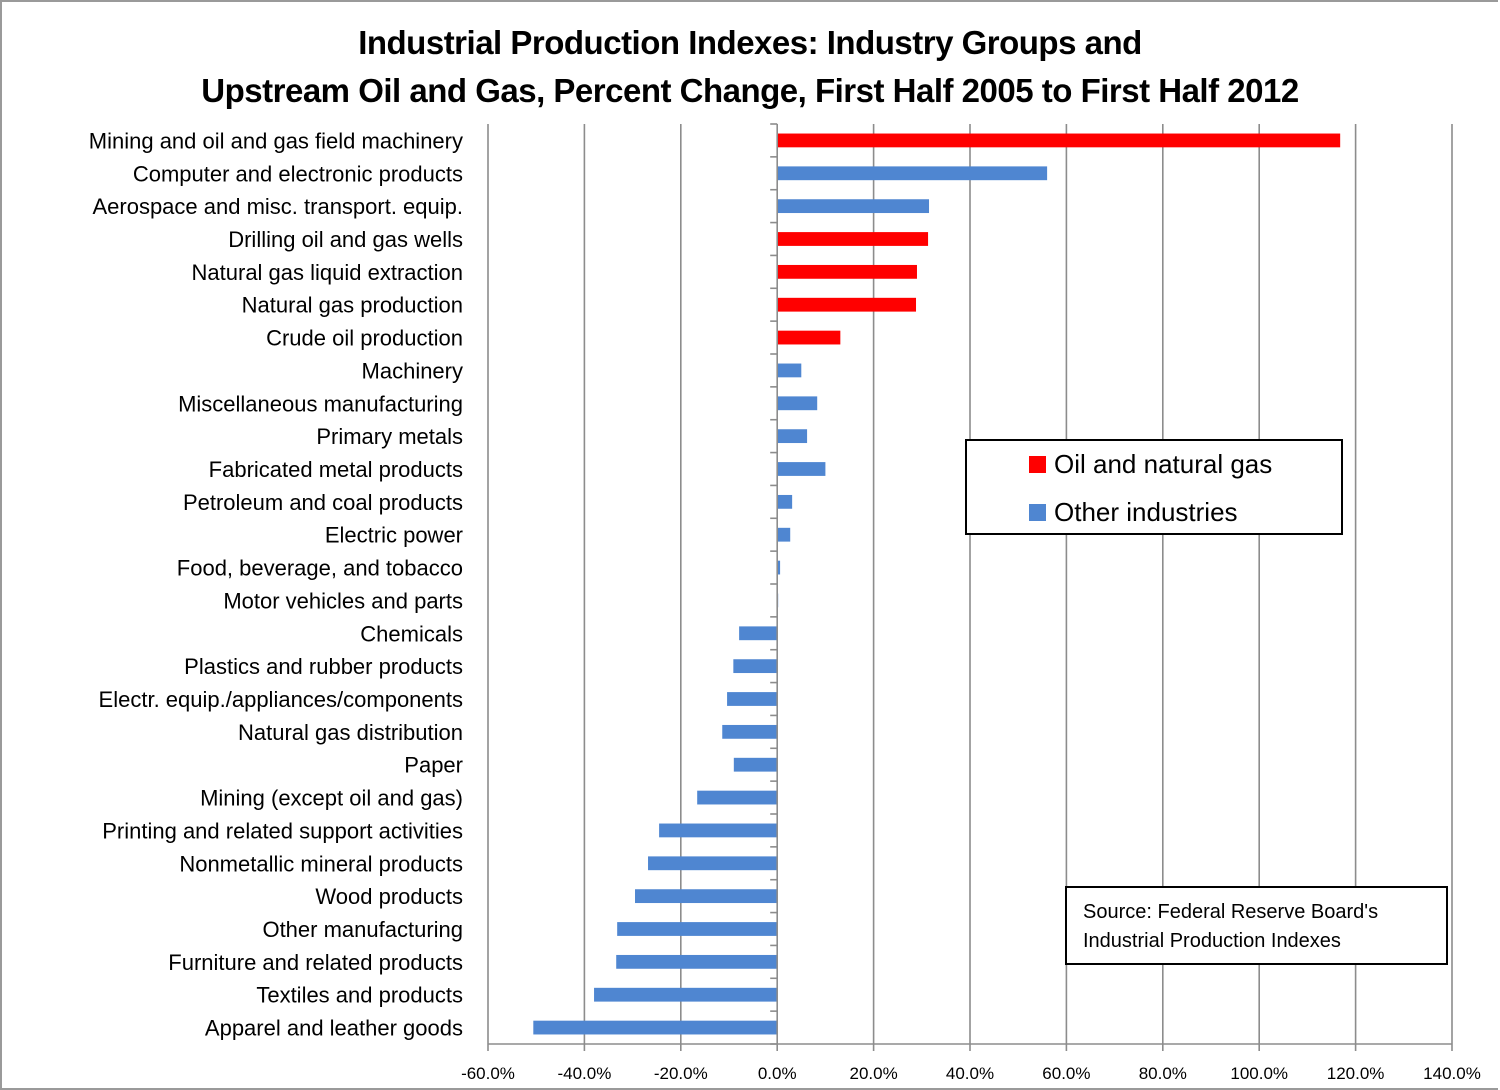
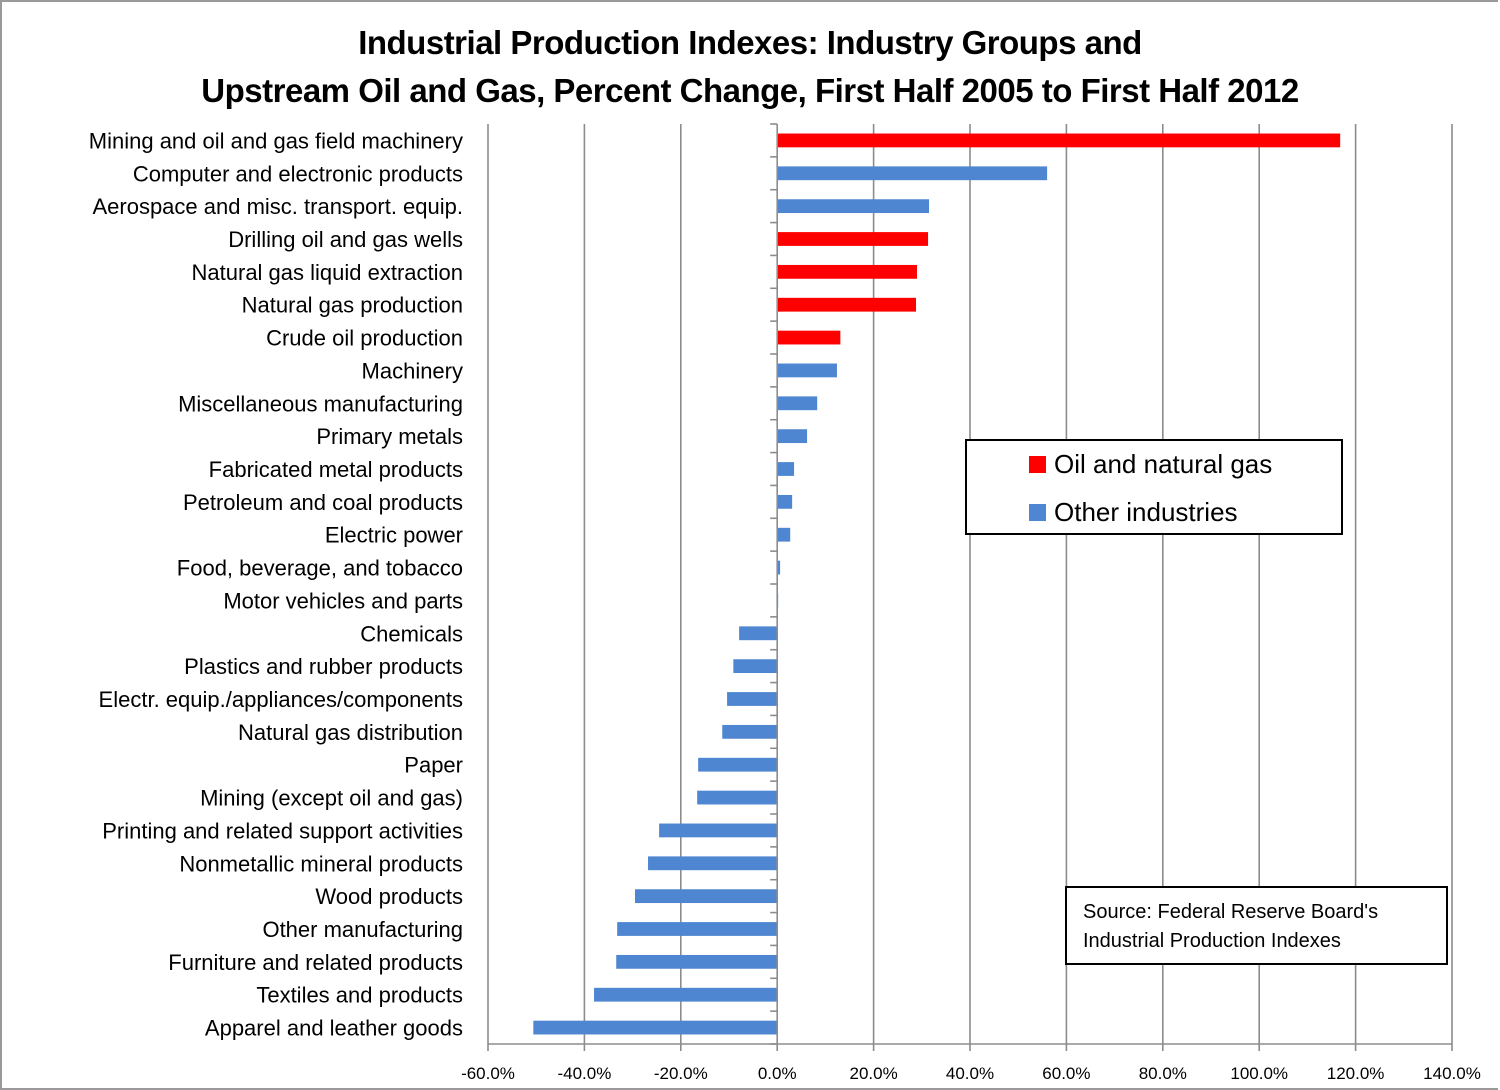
Machinery: 5% -> 12%
Fabricated metal products: 10% -> 4%
Paper: -9% -> -16%
